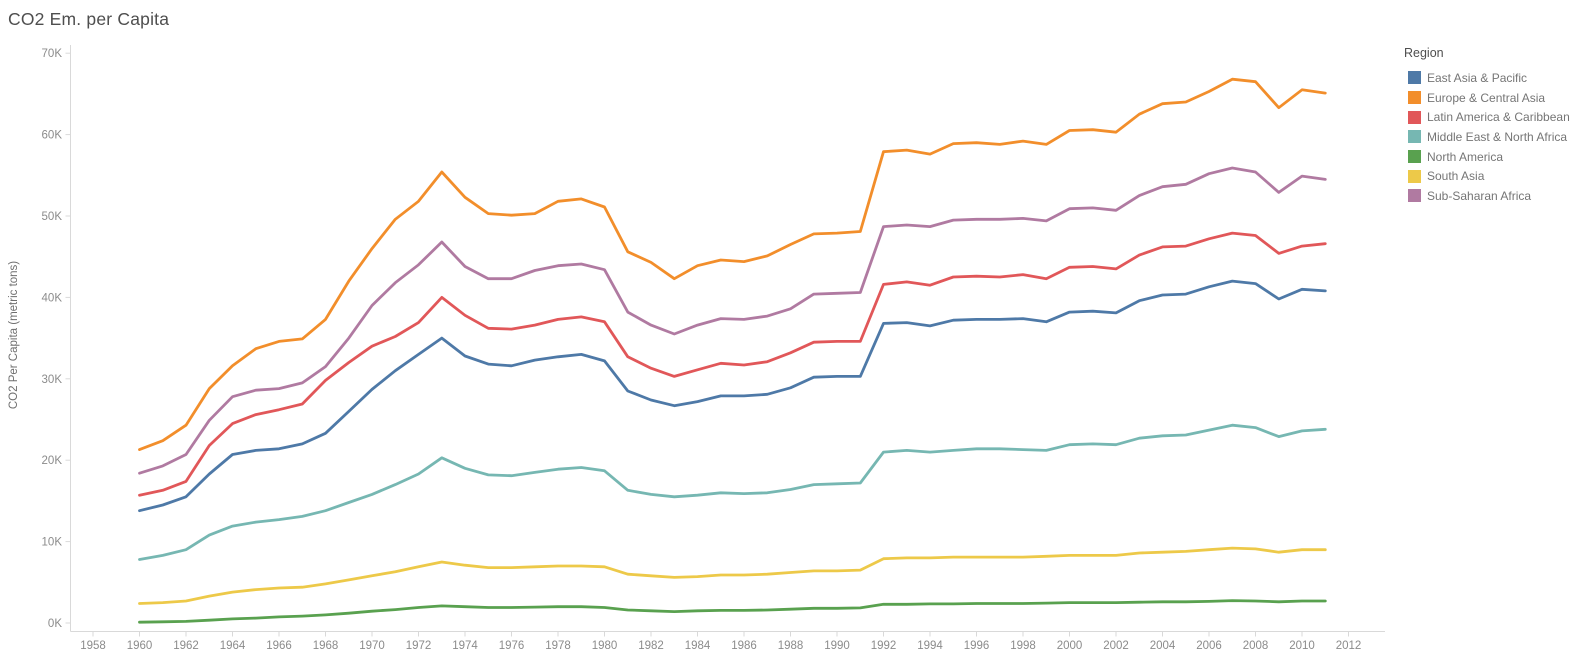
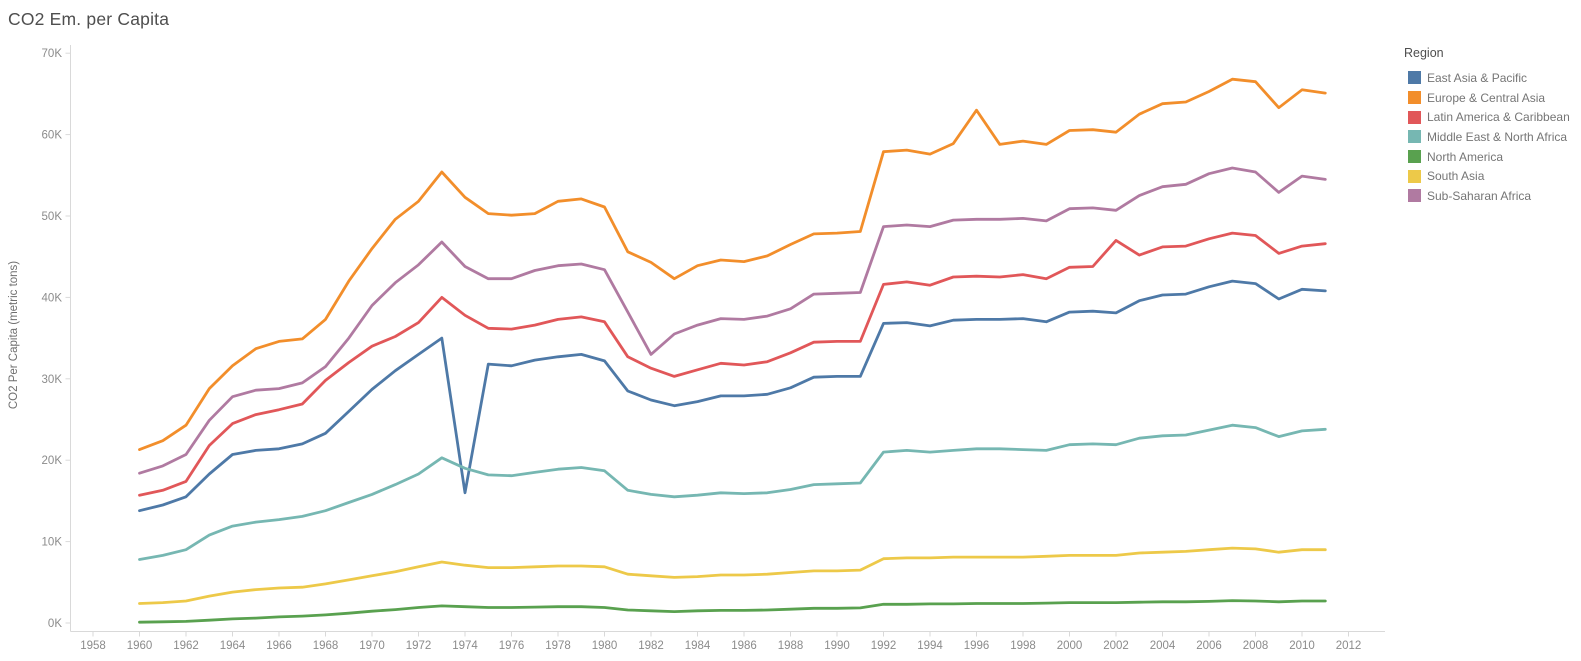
East Asia & Pacific/1974: 33K -> 16K
Sub-Saharan Africa/1982: 37K -> 33K
Europe & Central Asia/1996: 59K -> 63K
Latin America & Caribbean/2002: 44K -> 47K
